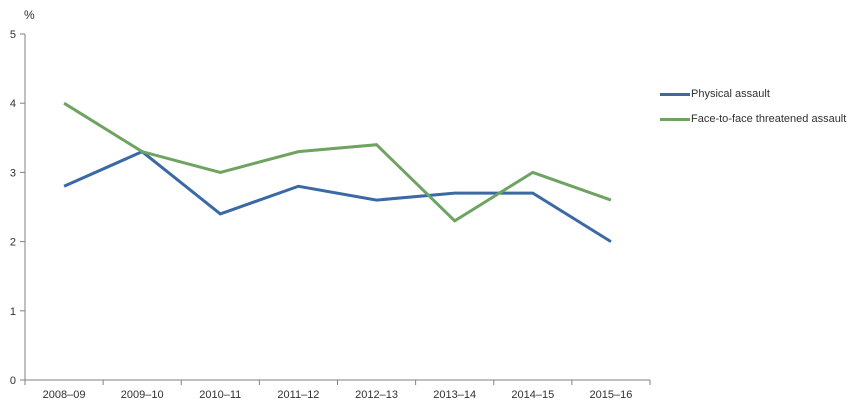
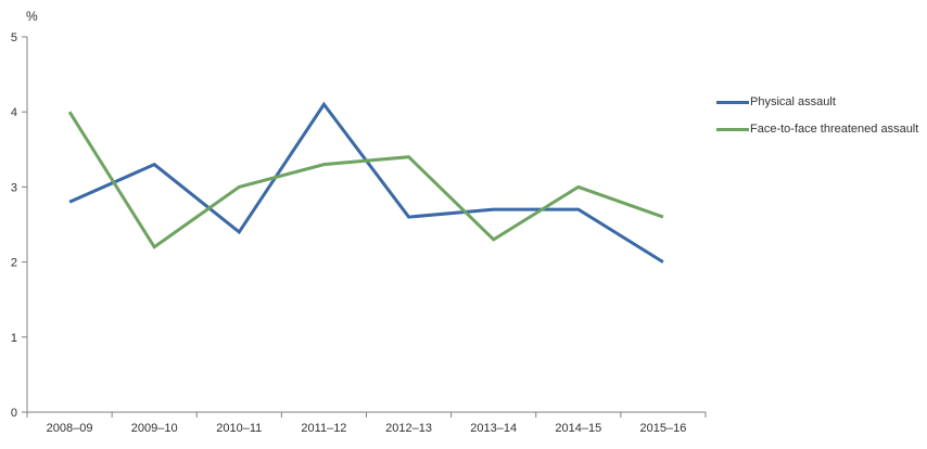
Face-to-face threatened assault/2009–10: 3.3 -> 2.2
Physical assault/2011–12: 2.8 -> 4.1
